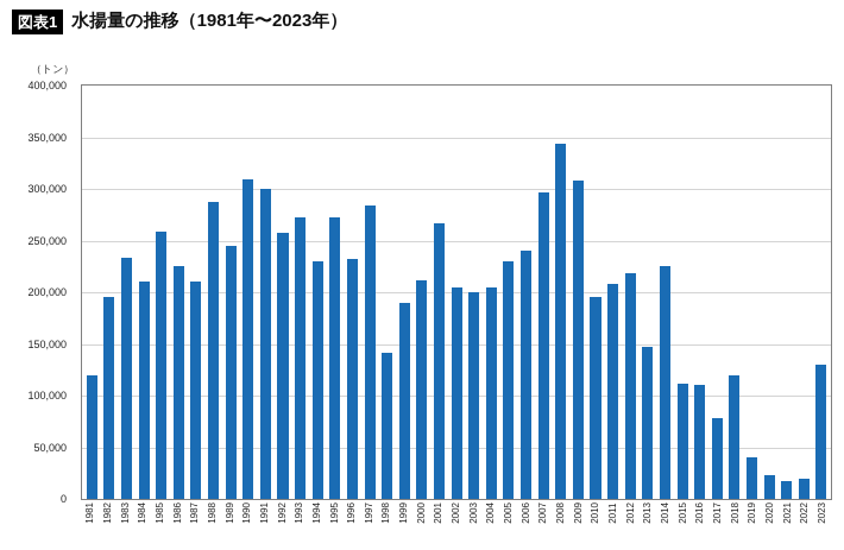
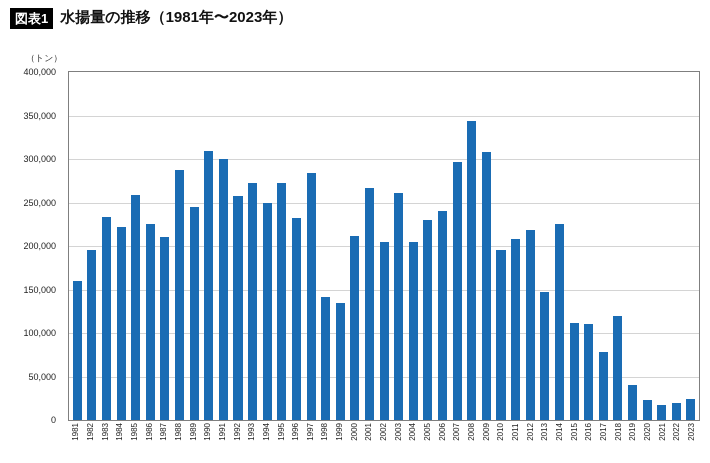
1981: 120000 -> 160000
1984: 210000 -> 220000
1994: 230000 -> 250000
1999: 190000 -> 140000
2003: 200000 -> 260000
2023: 130000 -> 20000
